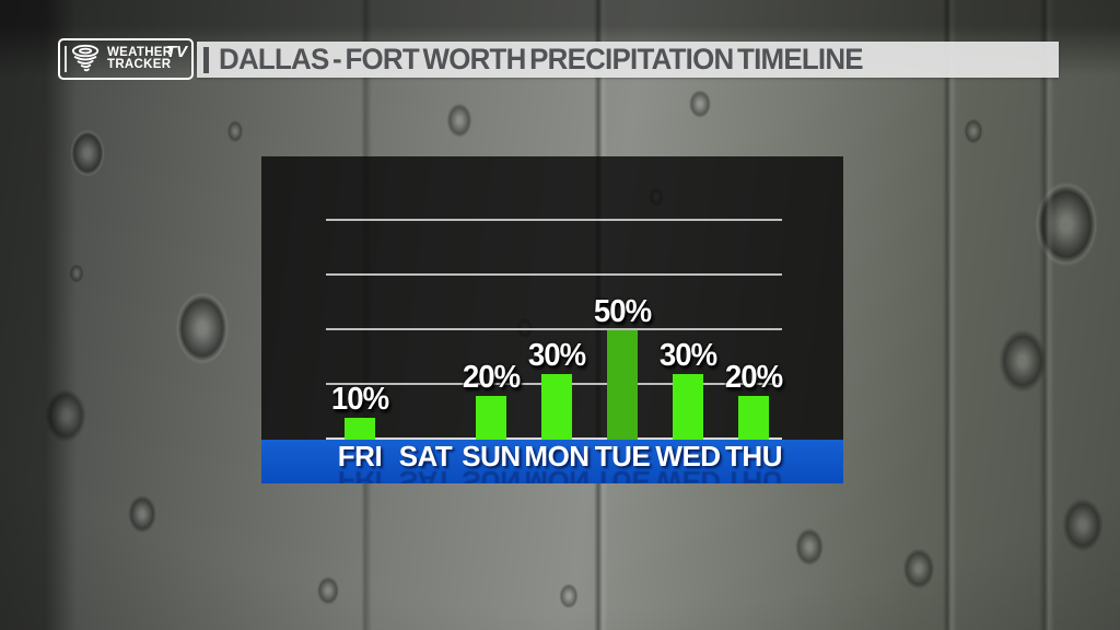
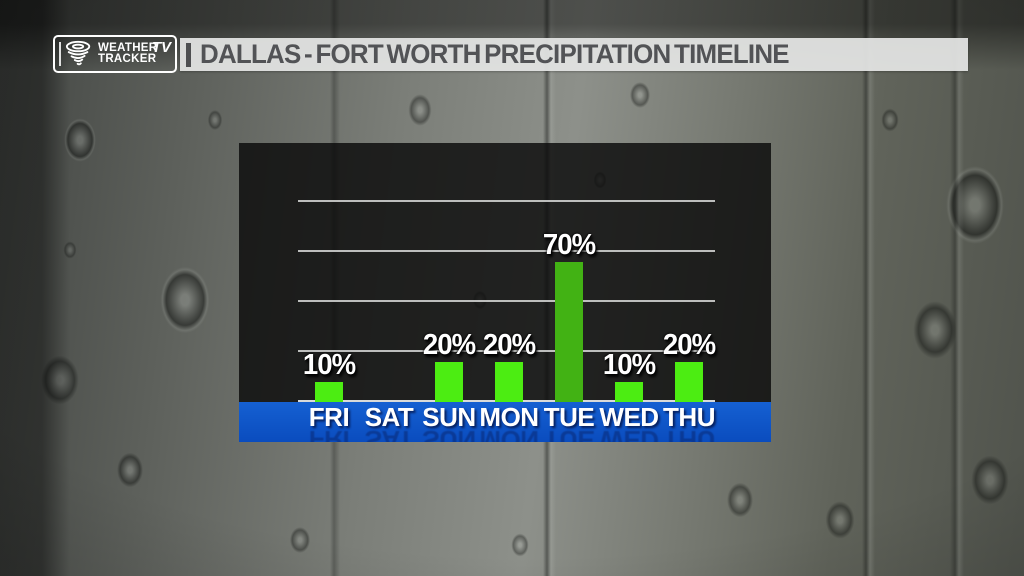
MON: 30% -> 20%
TUE: 50% -> 70%
WED: 30% -> 10%
